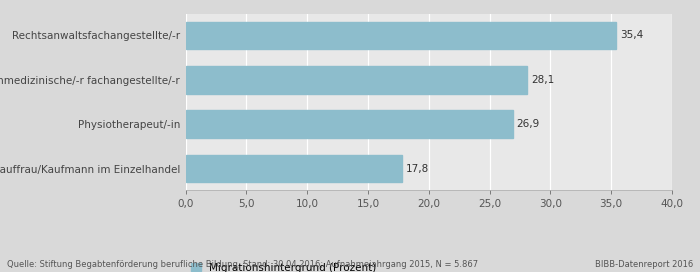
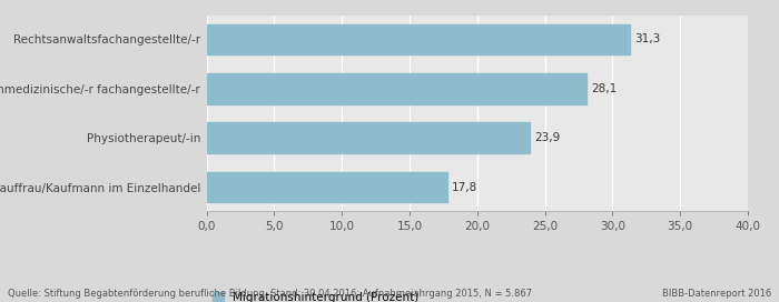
Rechtsanwaltsfachangestellte/-r: 35,4 -> 31,3
Physiotherapeut/-in: 26,9 -> 23,9
